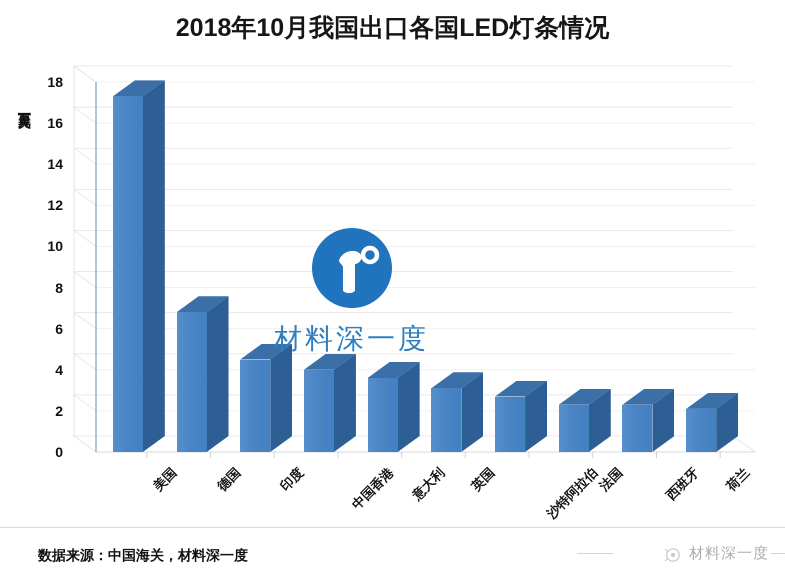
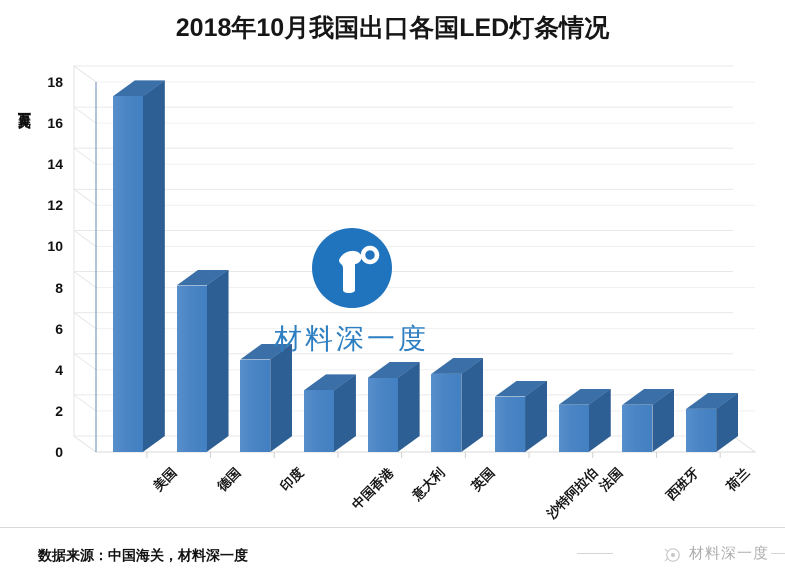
德国: 6.8 -> 8.1
中国香港: 4.0 -> 3.0
英国: 3.1 -> 3.8
